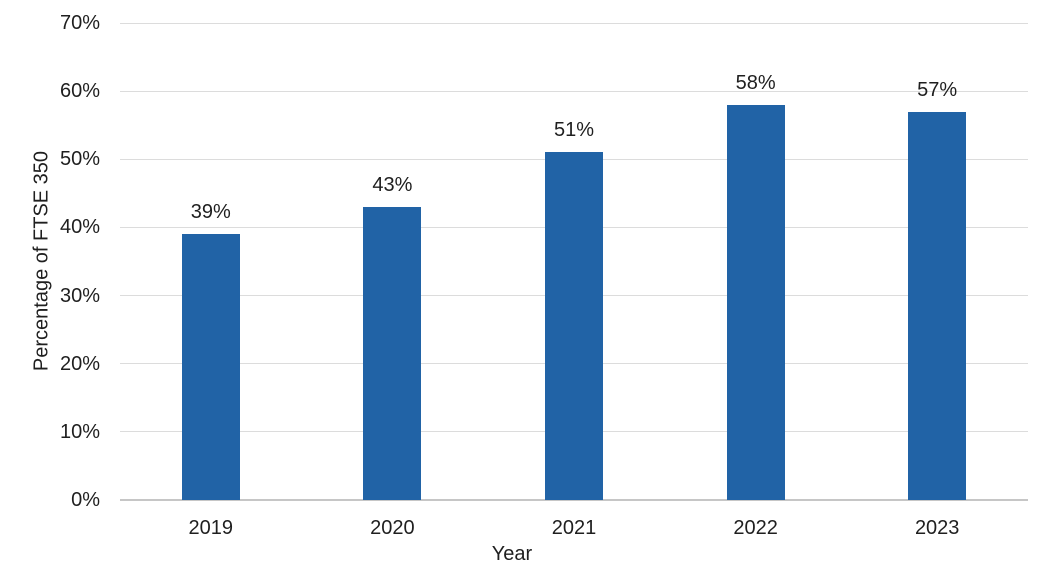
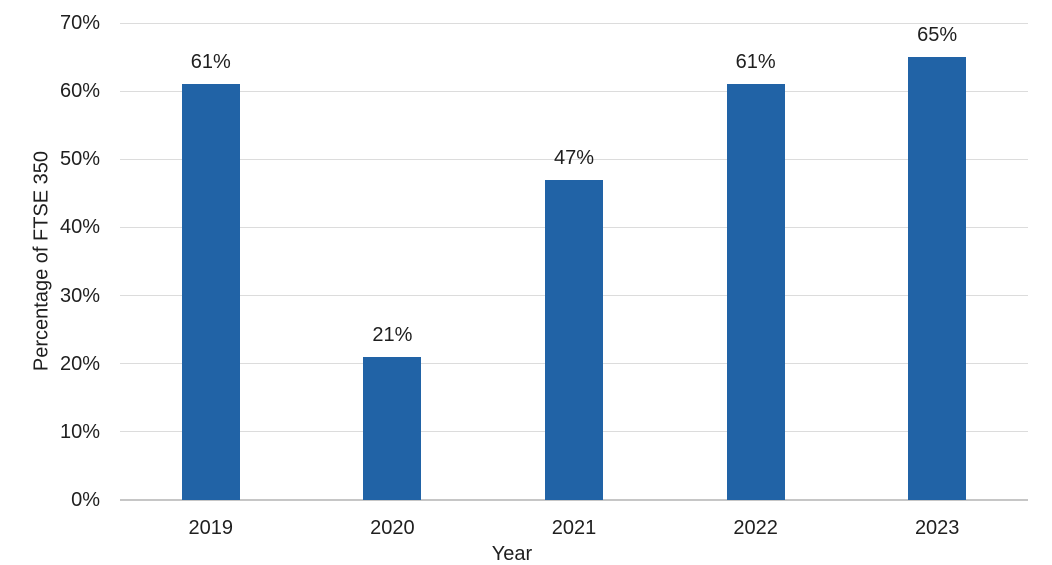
2019: 39% -> 61%
2020: 43% -> 21%
2021: 51% -> 47%
2022: 58% -> 61%
2023: 57% -> 65%
